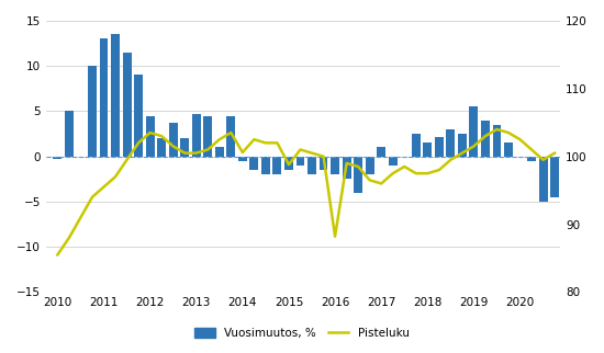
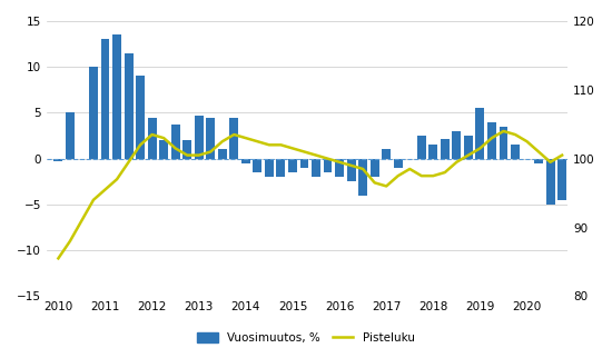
Pisteluku/2014: 100.6 -> 103.0
Pisteluku/2015: 98.8 -> 101.5
Pisteluku/2016: 88.2 -> 99.5
